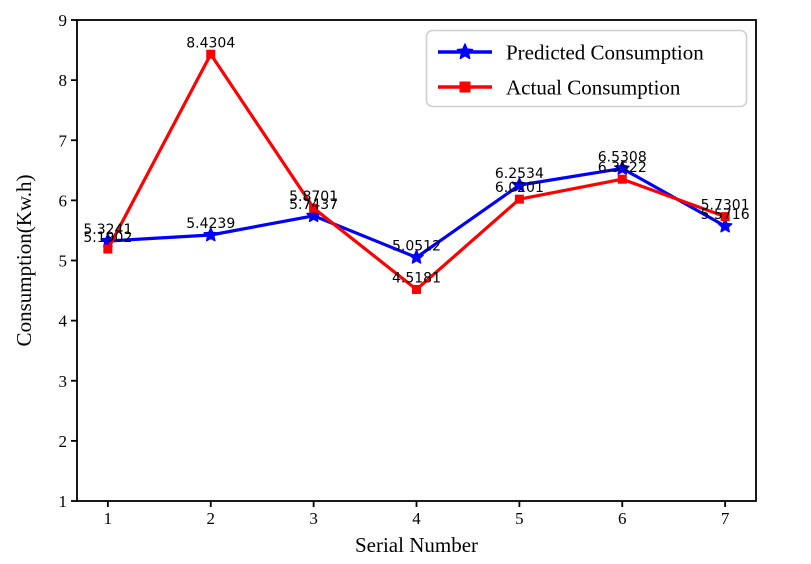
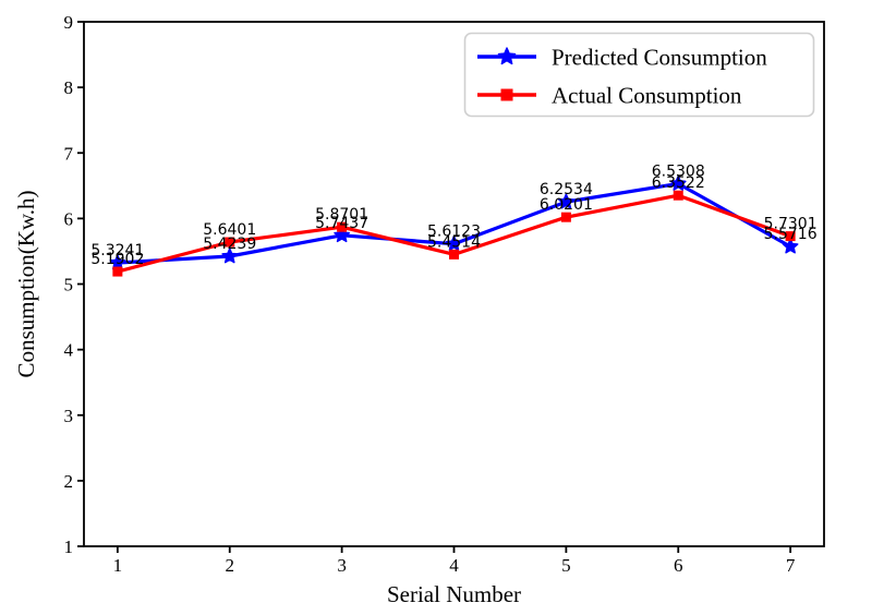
Actual Consumption/2: 8.4304 -> 5.6401
Predicted Consumption/4: 5.0512 -> 5.6123
Actual Consumption/4: 4.5181 -> 5.4514
